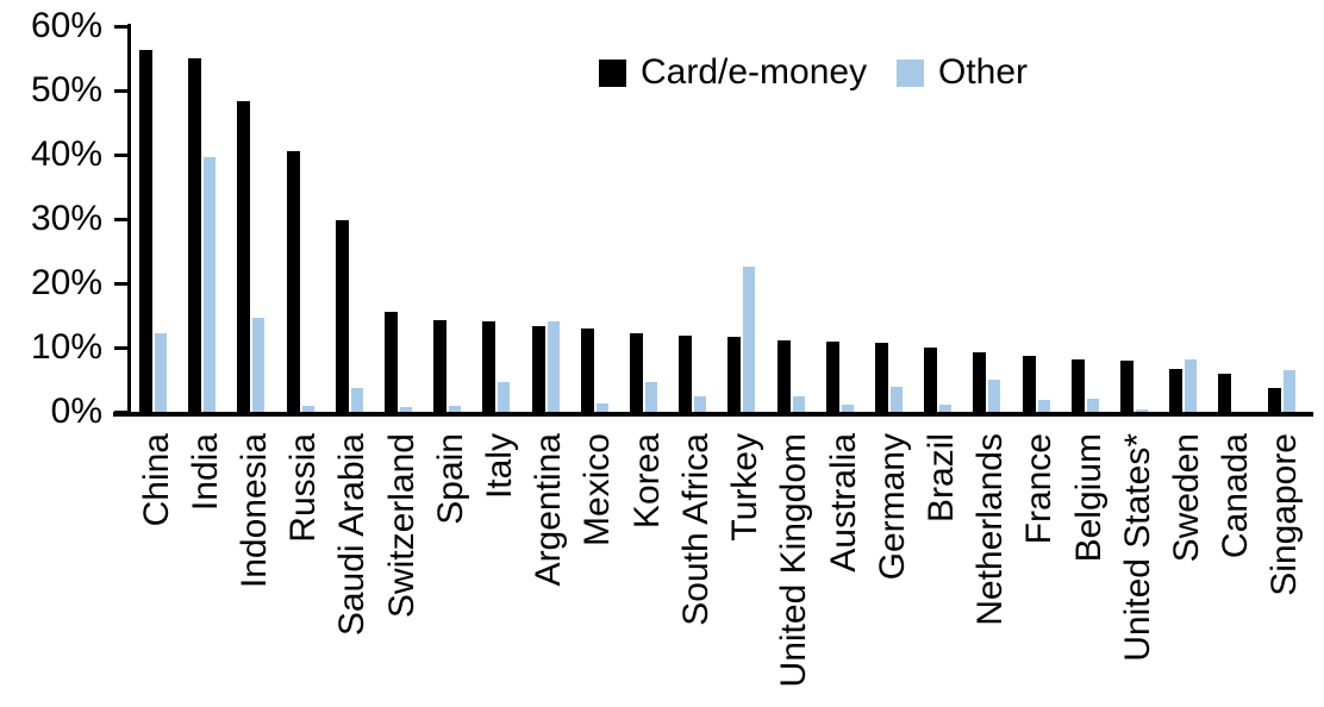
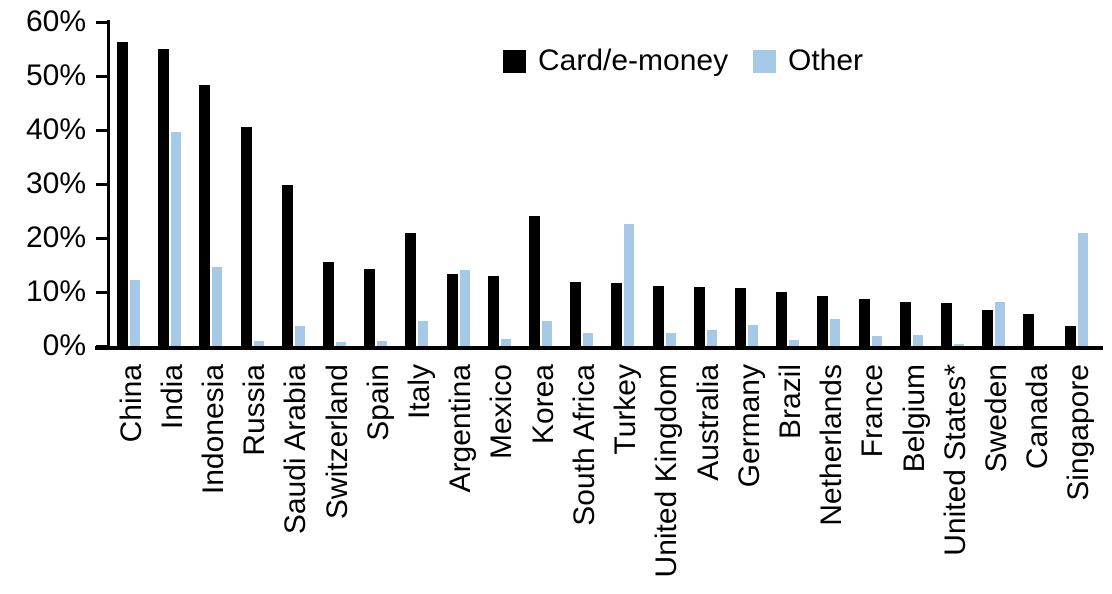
Card/e-money/Italy: 14% -> 21%
Card/e-money/Korea: 12% -> 24%
Other/Australia: 1% -> 3%
Other/Singapore: 6% -> 21%
